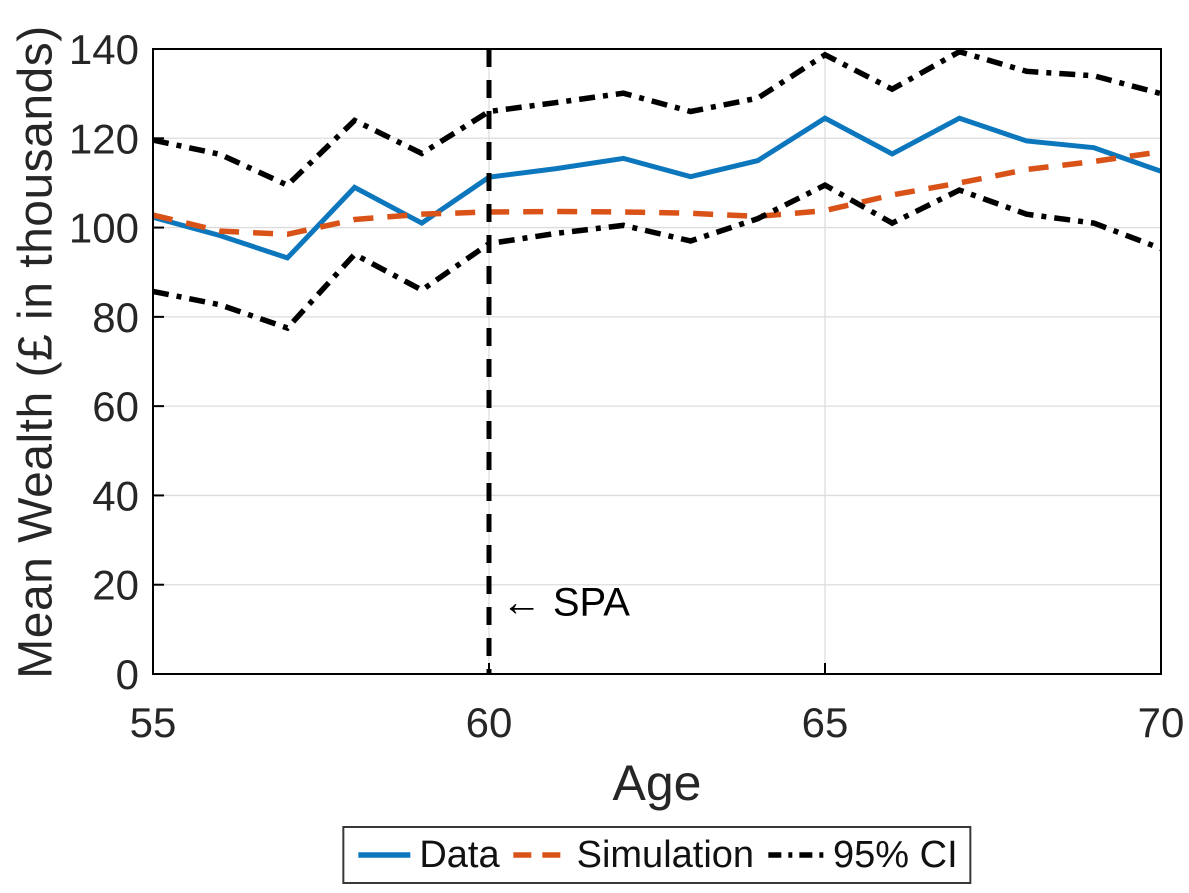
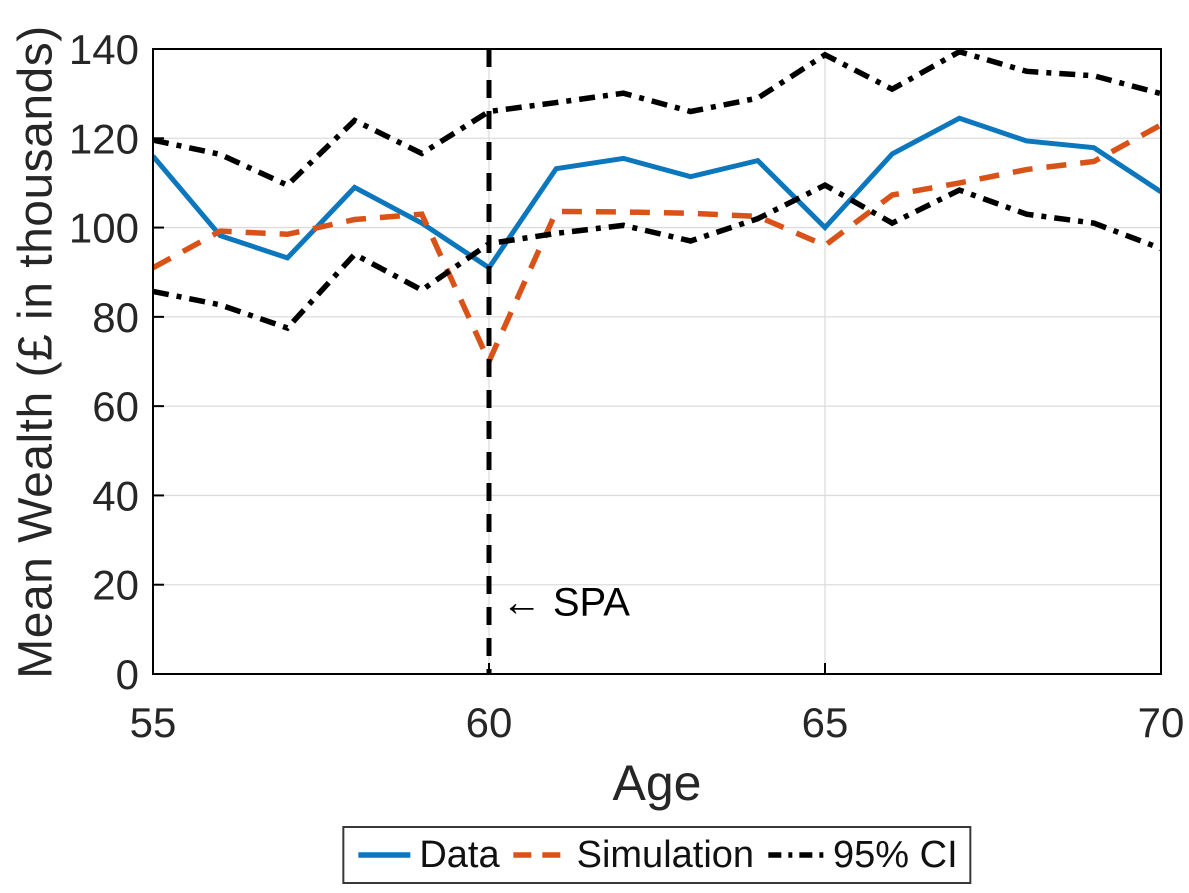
Data/55: 102 -> 116
Simulation/55: 103 -> 91
Data/60: 111 -> 91
Simulation/60: 104 -> 70
Data/65: 124 -> 100
Simulation/65: 104 -> 96
Data/70: 113 -> 108
Simulation/70: 117 -> 123
